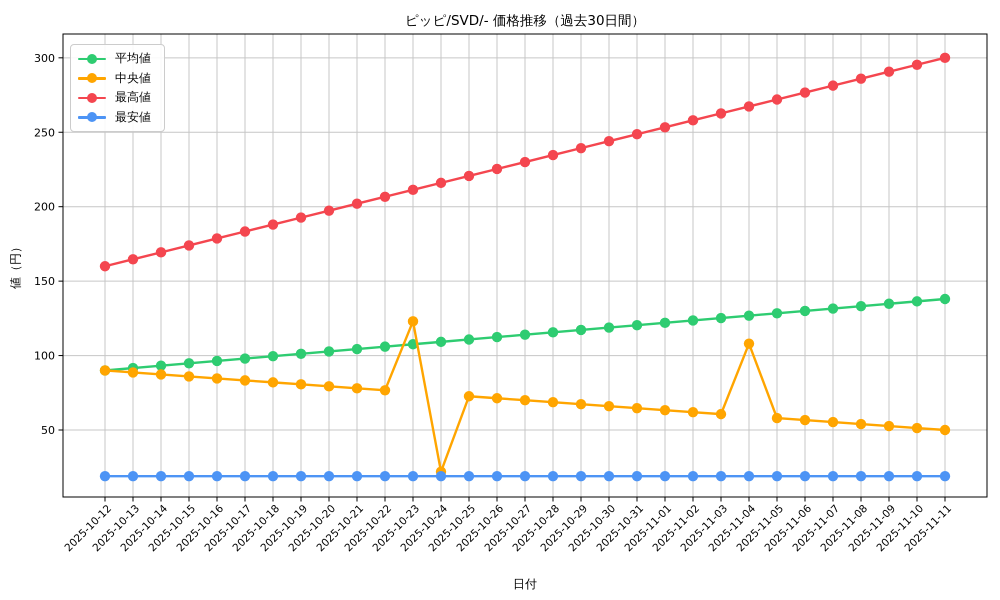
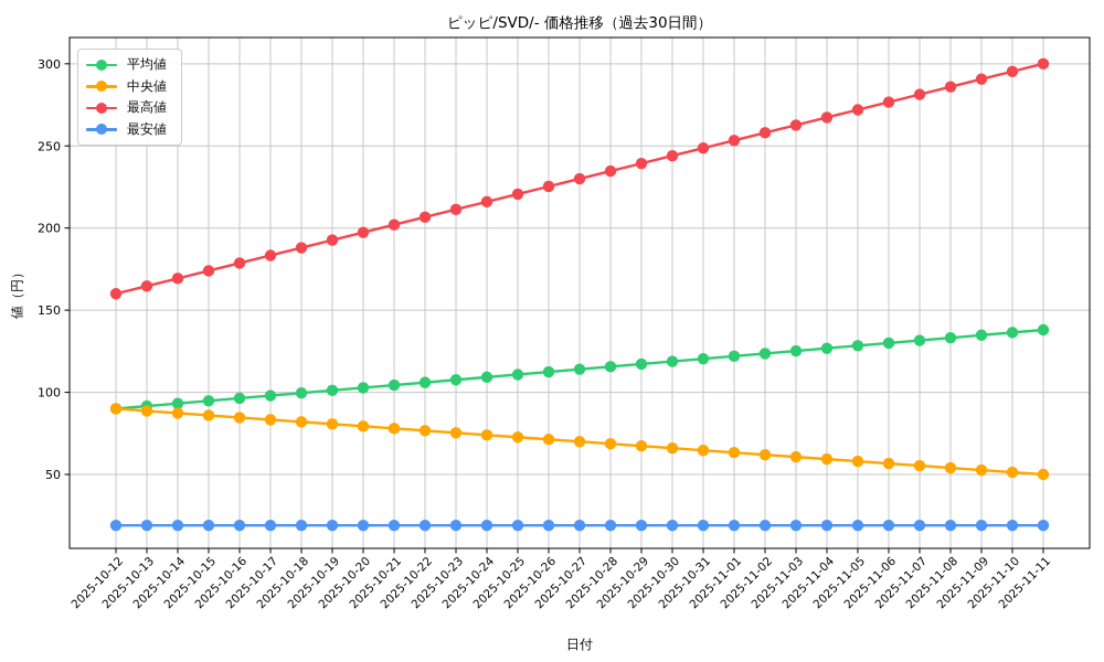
中央値/2025-10-23: 123 -> 75
中央値/2025-10-24: 22 -> 74
中央値/2025-11-04: 108 -> 59
